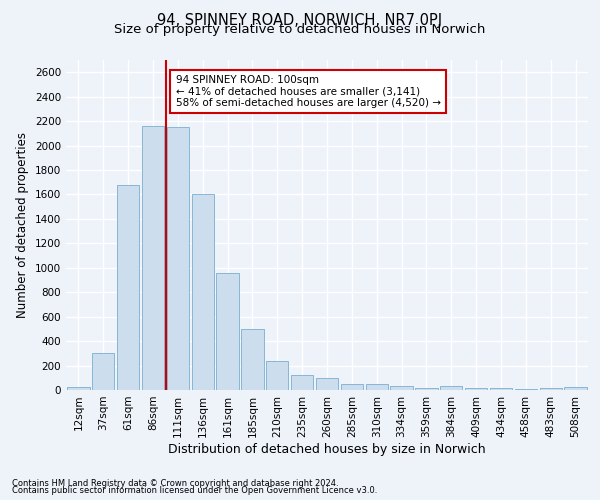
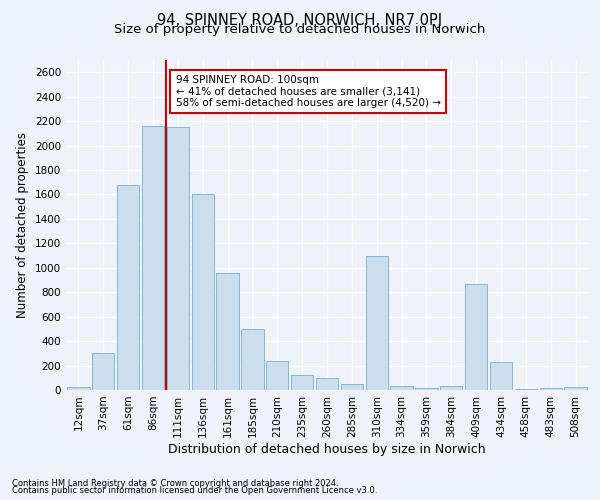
310sqm: 50 -> 1100
409sqm: 20 -> 870
434sqm: 20 -> 230
